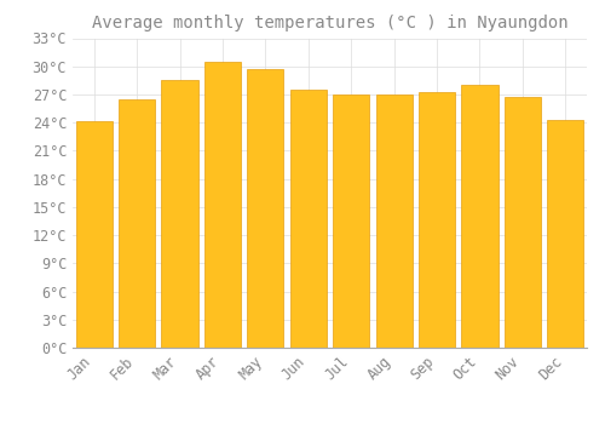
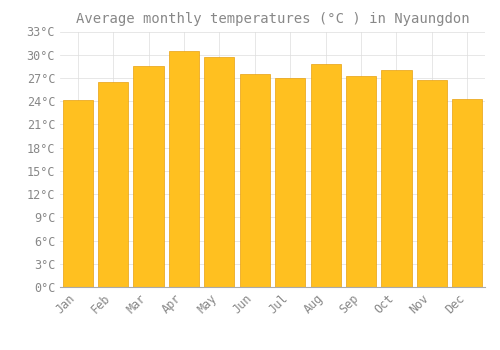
Aug: 27.0°C -> 28.8°C
